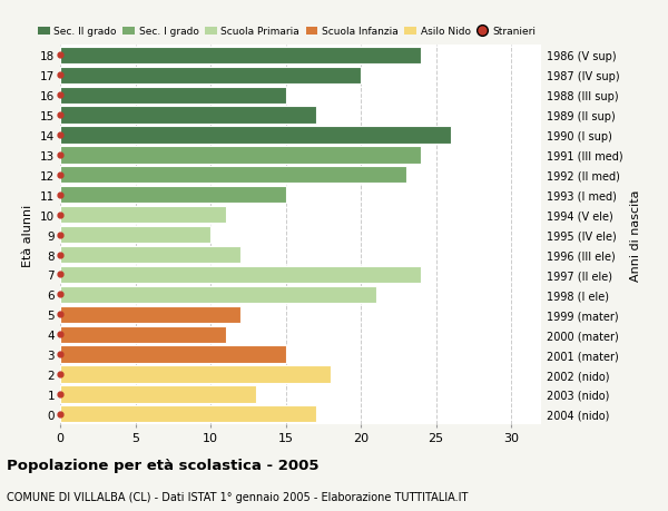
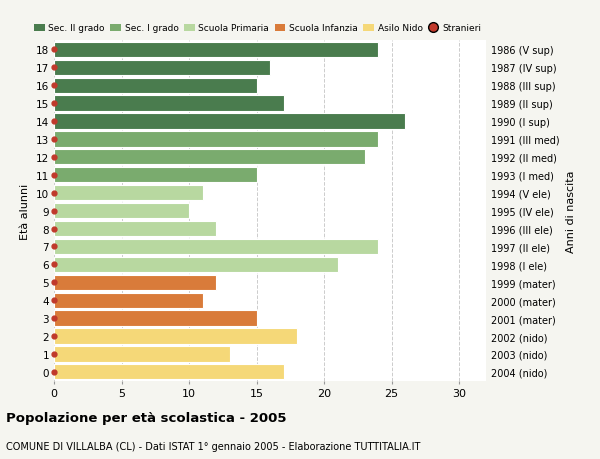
17: 20 -> 16
